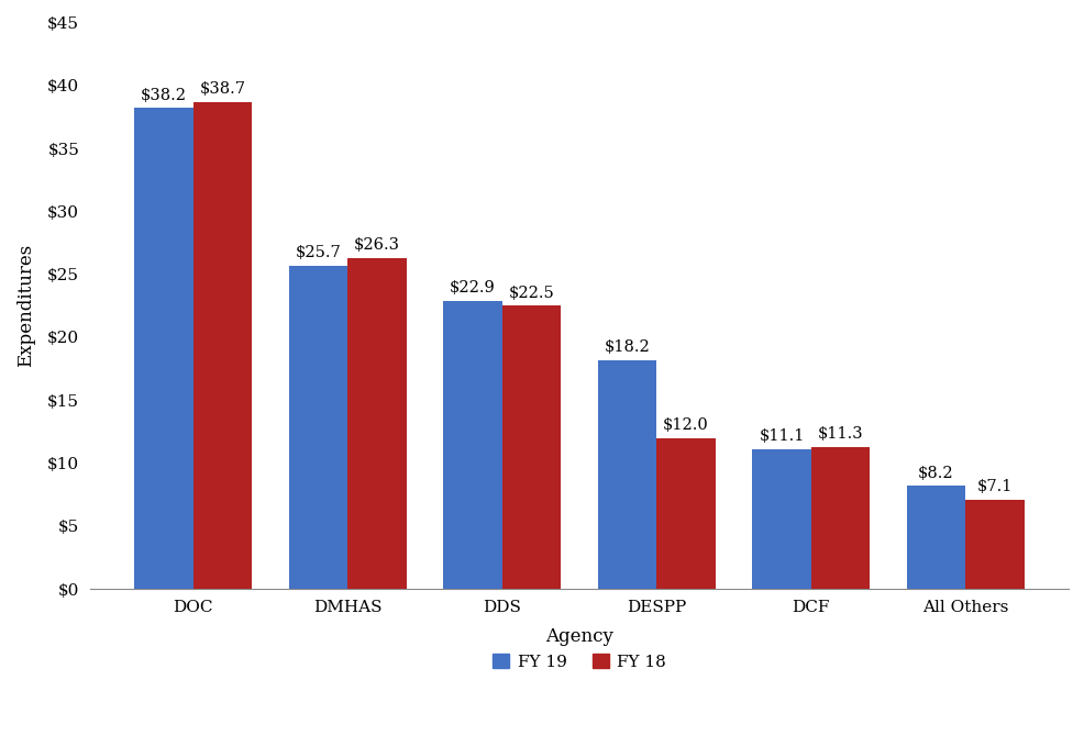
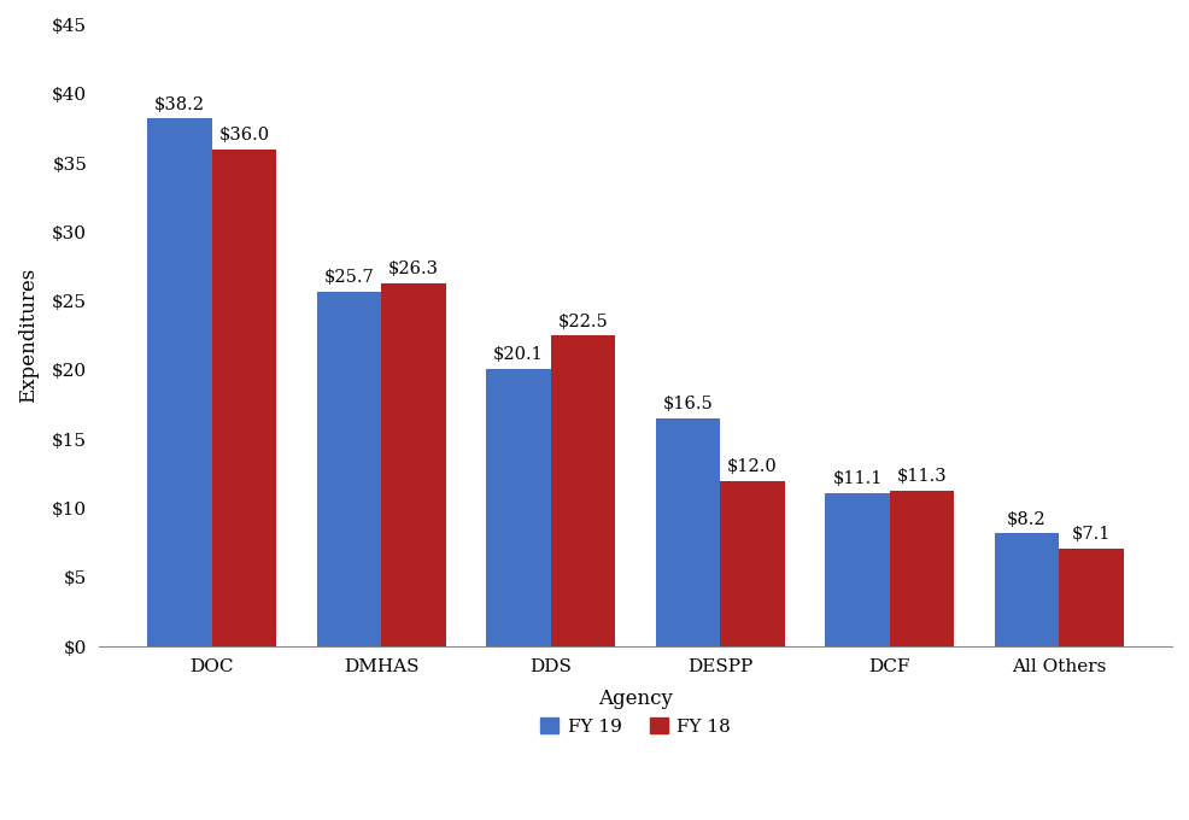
FY 18/DOC: $38.7 -> $36.0
FY 19/DDS: $22.9 -> $20.1
FY 19/DESPP: $18.2 -> $16.5
